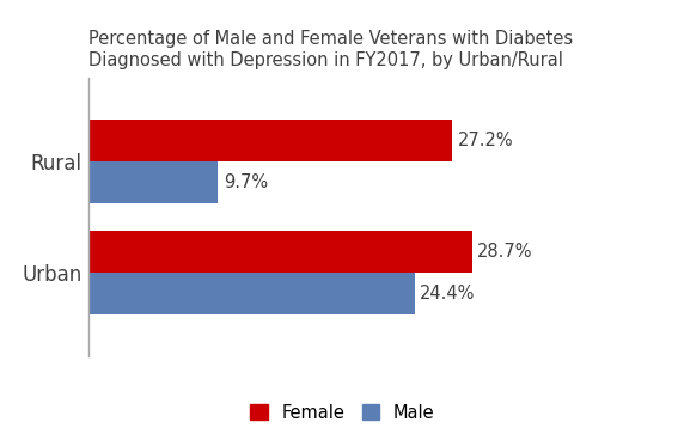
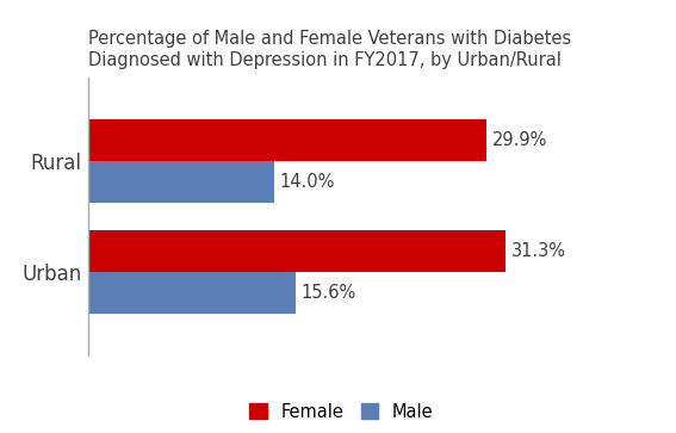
Female/Rural: 27.2% -> 29.9%
Male/Rural: 9.7% -> 14.0%
Female/Urban: 28.7% -> 31.3%
Male/Urban: 24.4% -> 15.6%
